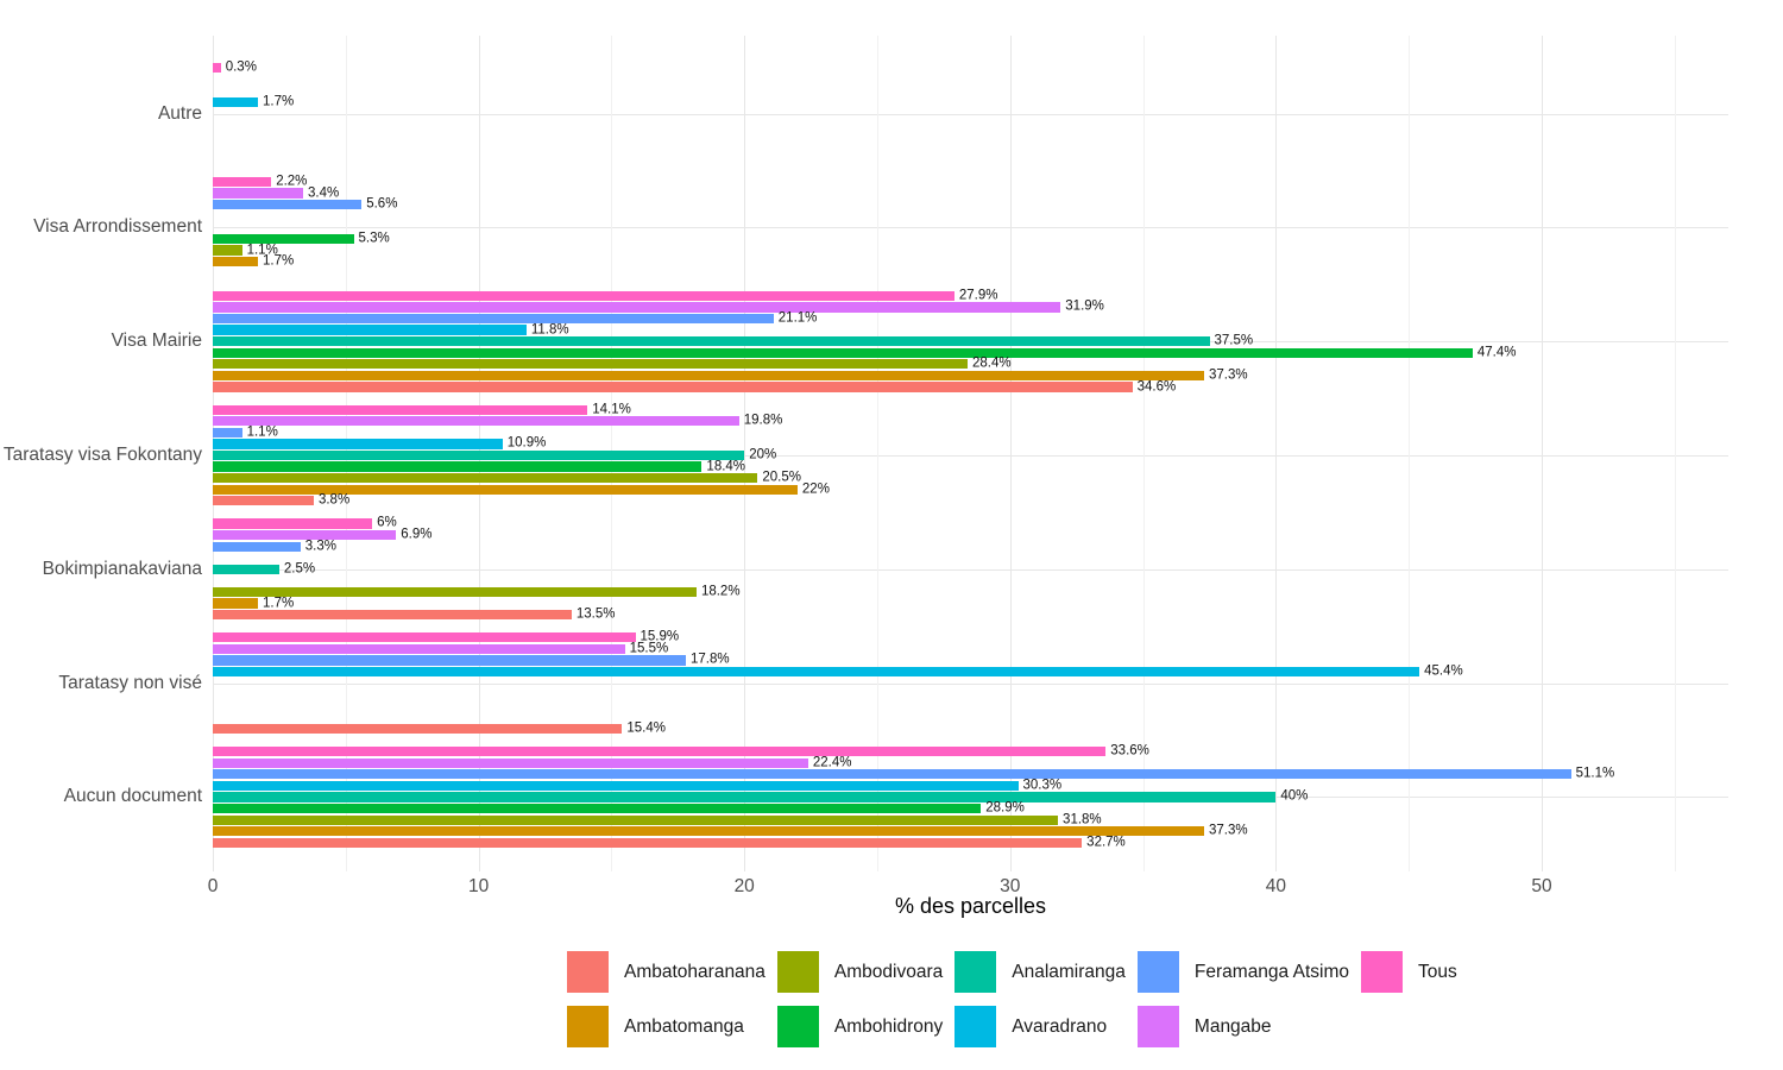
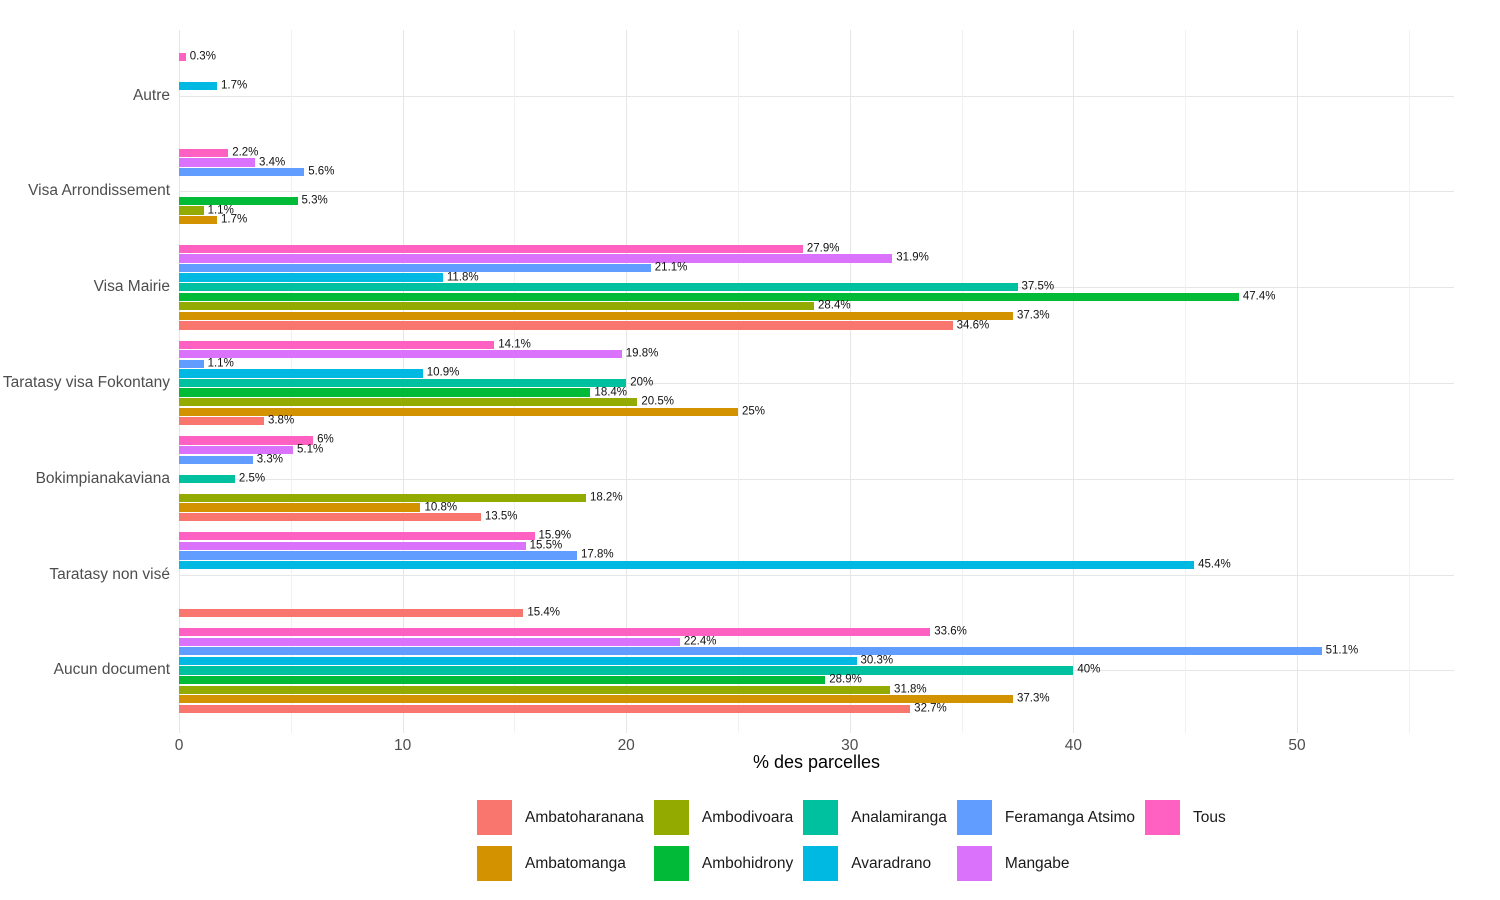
Ambatomanga/Taratasy visa Fokontany: 22% -> 25%
Ambatomanga/Bokimpianakaviana: 1.7% -> 10.8%
Mangabe/Bokimpianakaviana: 6.9% -> 5.1%
